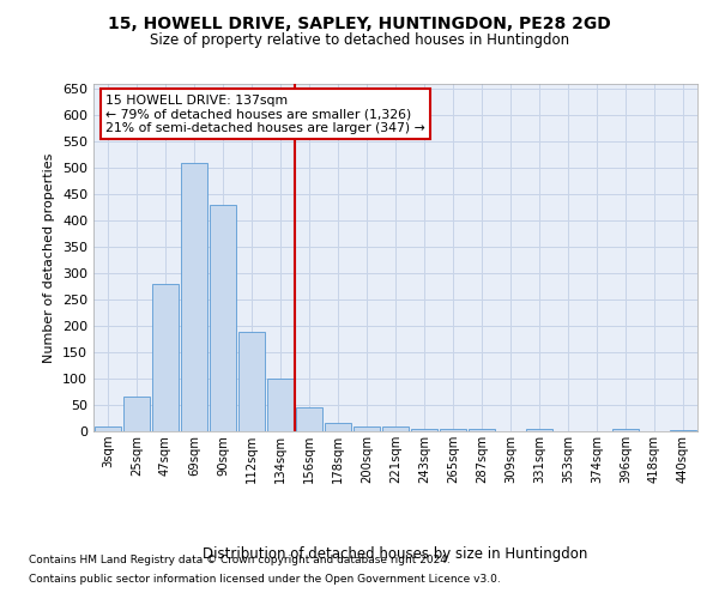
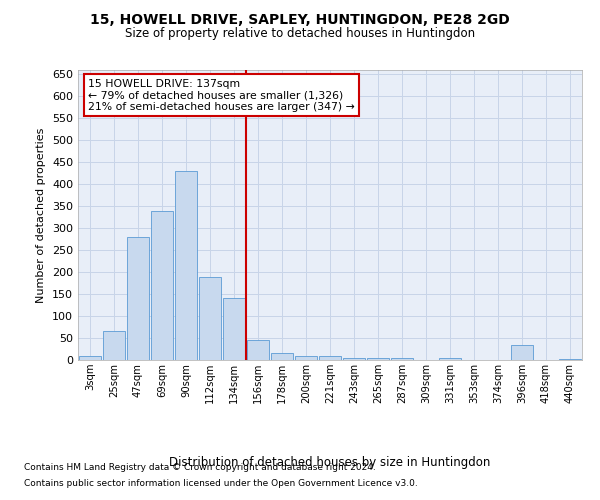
69sqm: 510 -> 340
134sqm: 100 -> 140
396sqm: 5 -> 35
